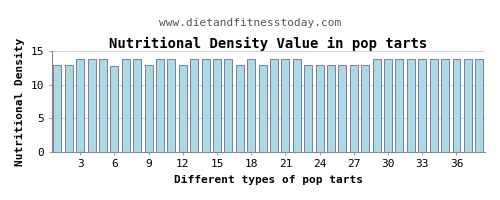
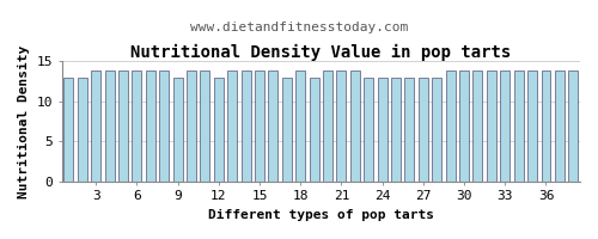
6: 12.8 -> 13.9
